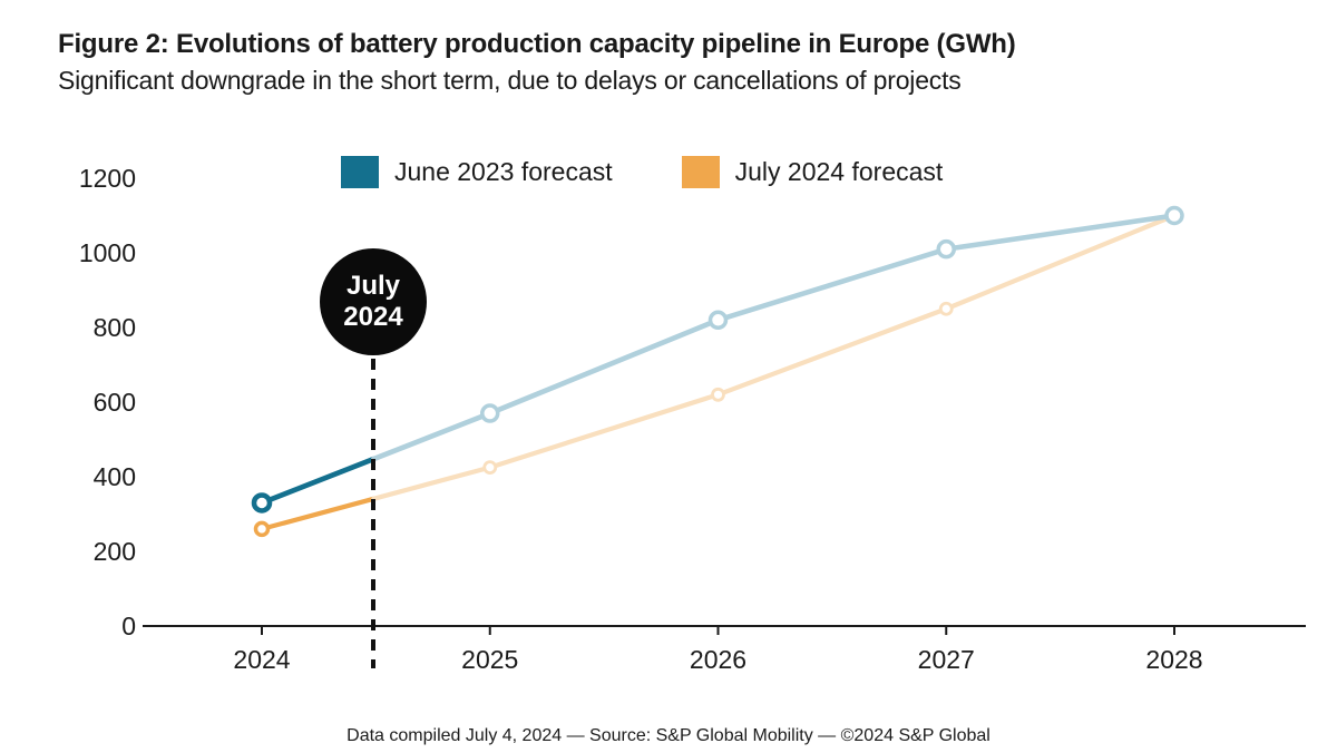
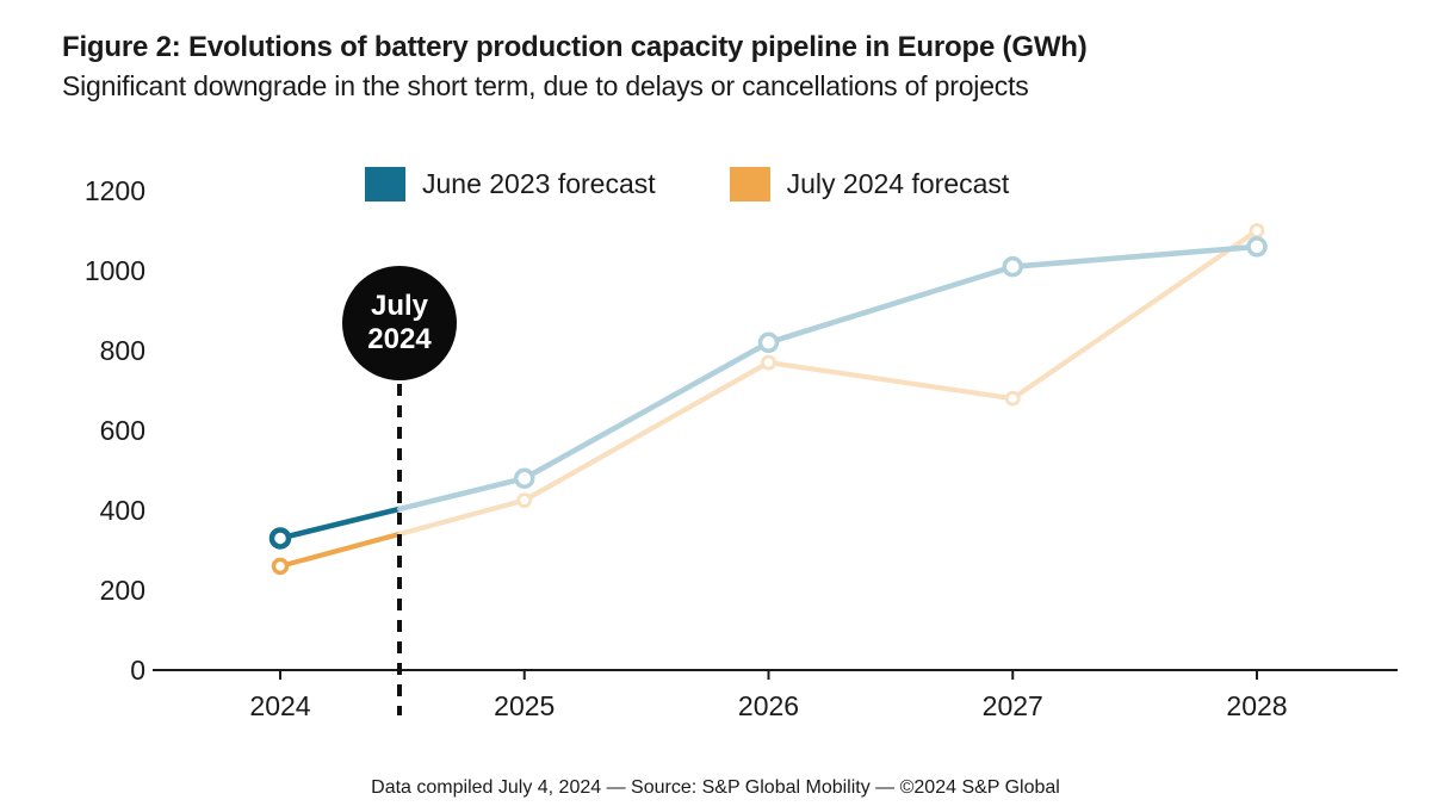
June 2023 forecast/2025: 570 -> 480
July 2024 forecast/2026: 620 -> 770
July 2024 forecast/2027: 850 -> 680
June 2023 forecast/2028: 1100 -> 1060
